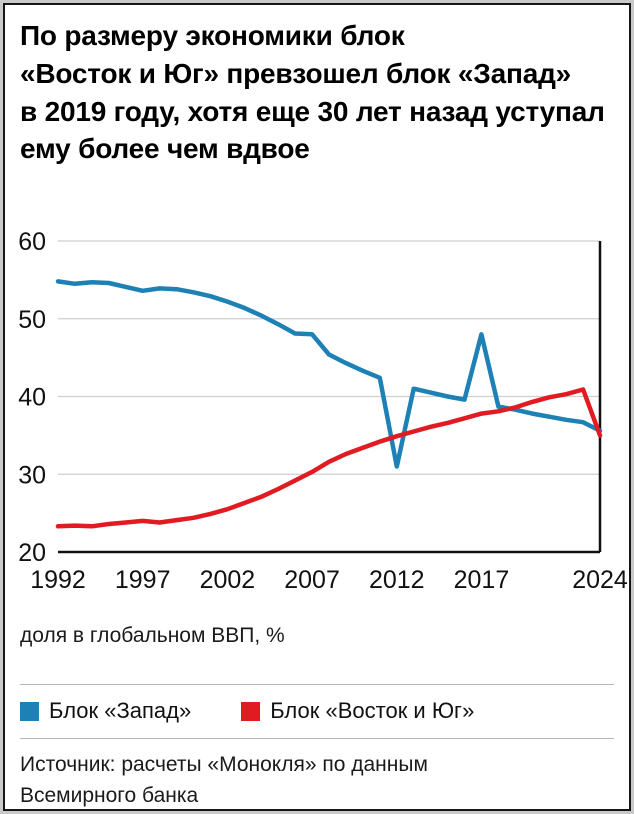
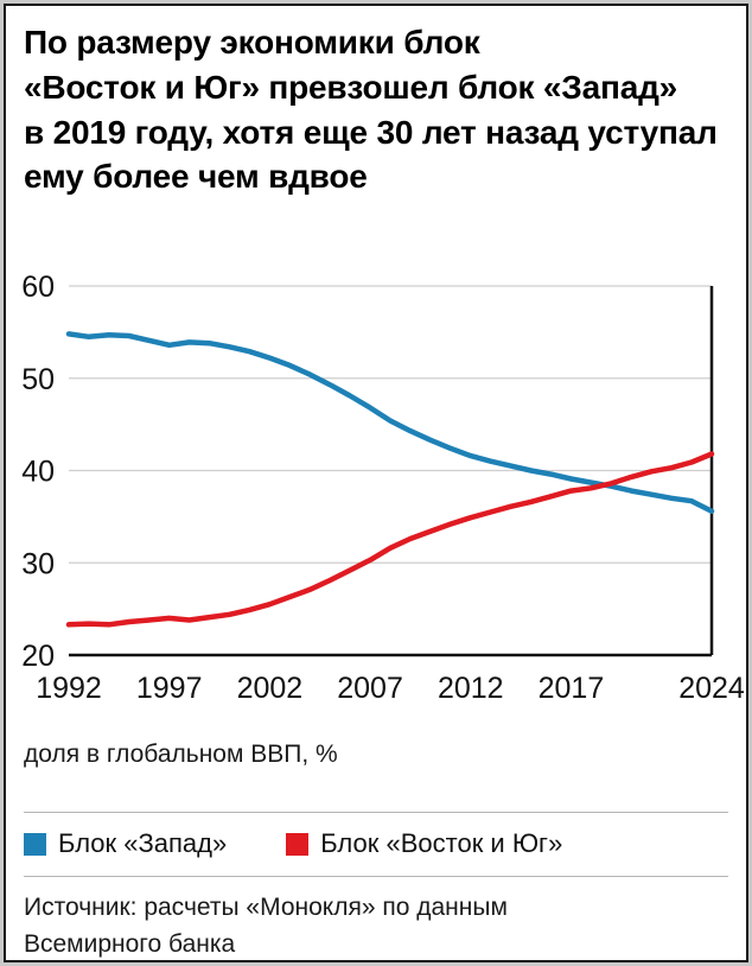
Блок «Запад»/2007: 48 -> 47
Блок «Запад»/2012: 31 -> 42
Блок «Запад»/2017: 48 -> 39
Блок «Восток и Юг»/2024: 35 -> 42
